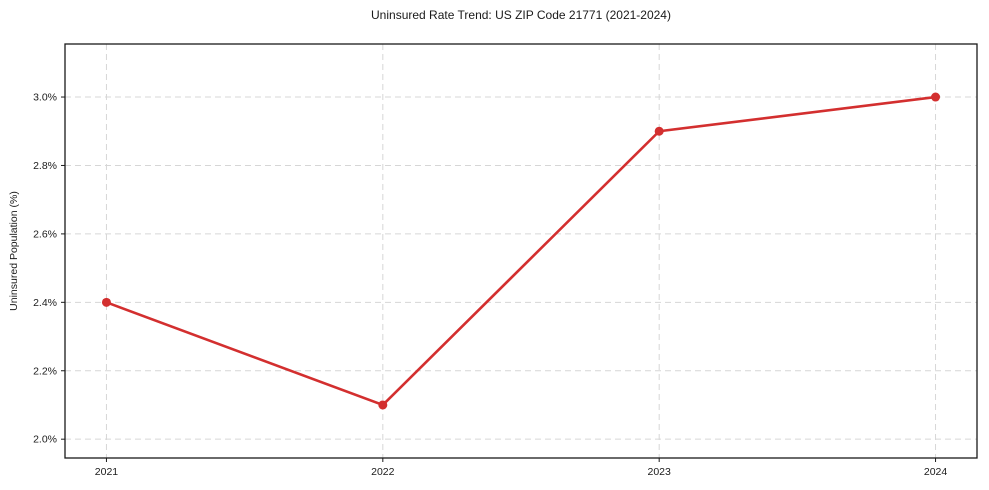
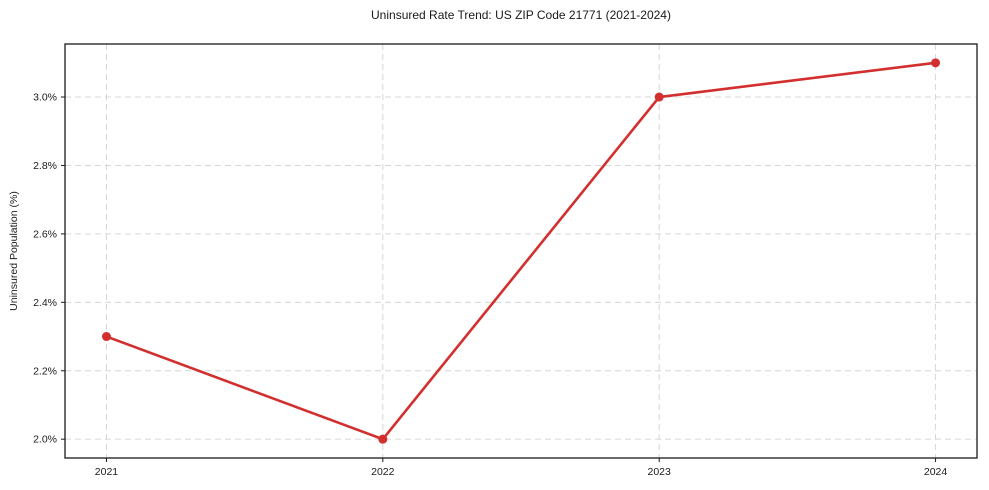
2021: 2.4% -> 2.3%
2022: 2.1% -> 2.0%
2023: 2.9% -> 3.0%
2024: 3.0% -> 3.1%
